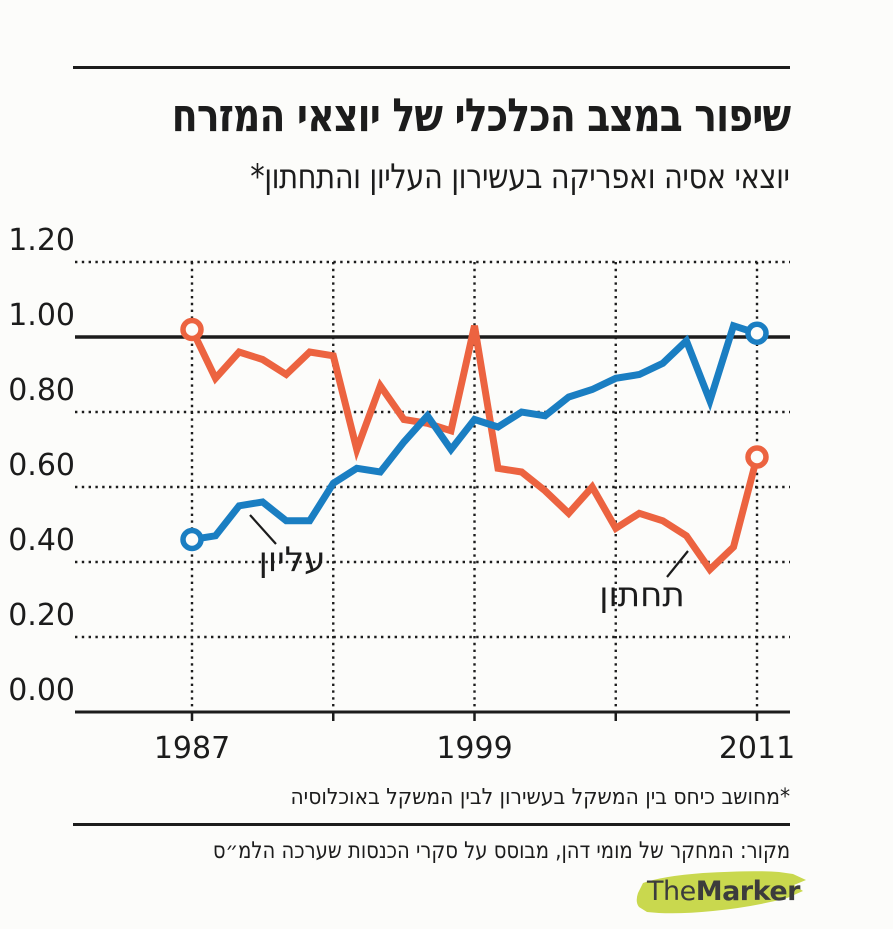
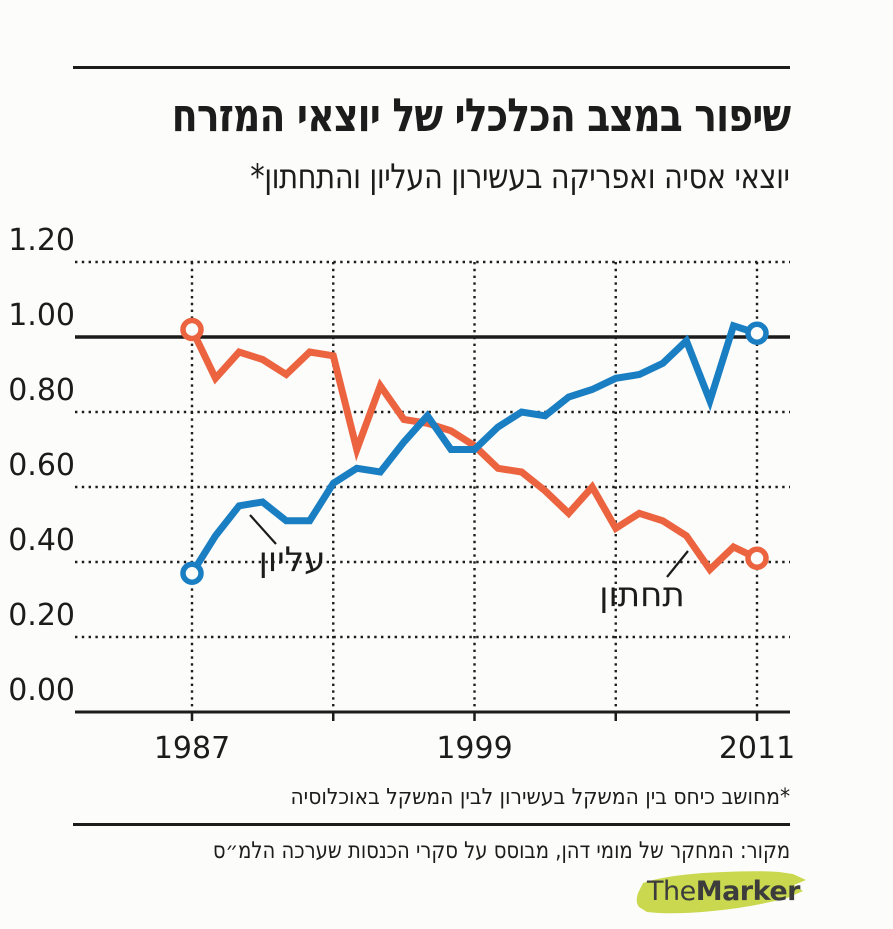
עליון/1987: 0.46 -> 0.37
תחתון/1999: 1.03 -> 0.71
עליון/1999: 0.78 -> 0.70
תחתון/2011: 0.68 -> 0.41
